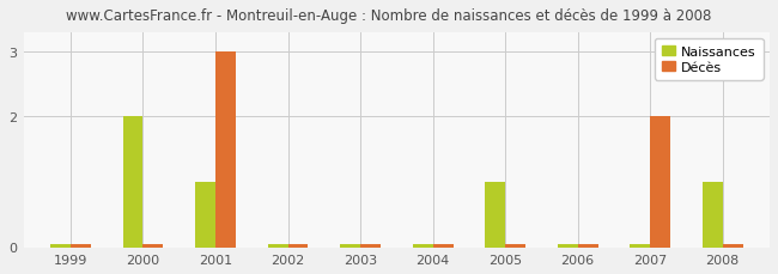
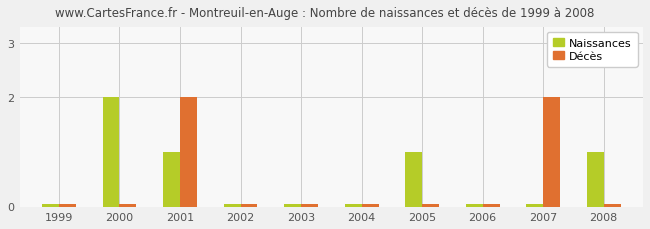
Décès/2001: 3 -> 2
